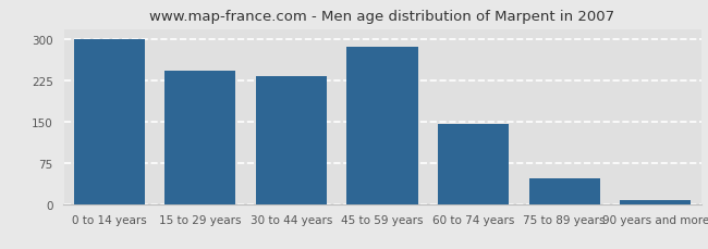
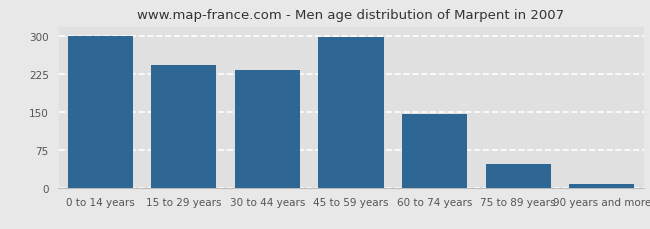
45 to 59 years: 286 -> 297
